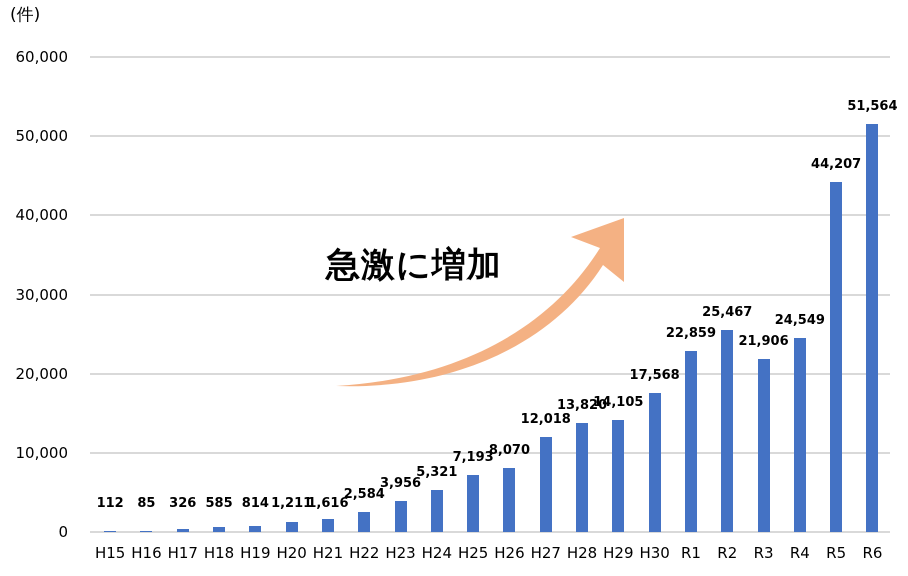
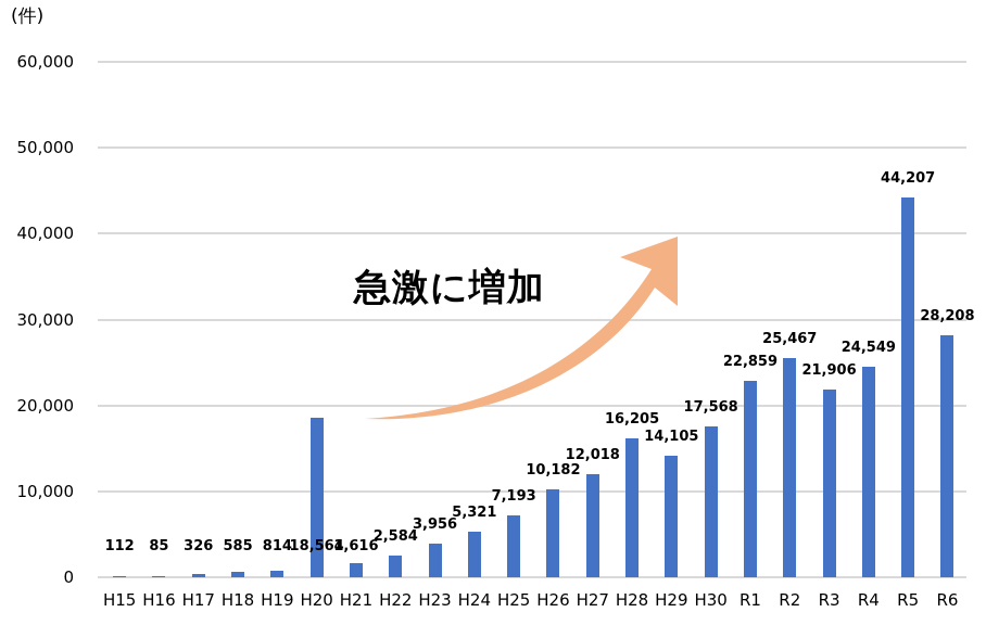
H20: 1,211 -> 18,564
H26: 8,070 -> 10,182
H28: 13,820 -> 16,205
R6: 51,564 -> 28,208
